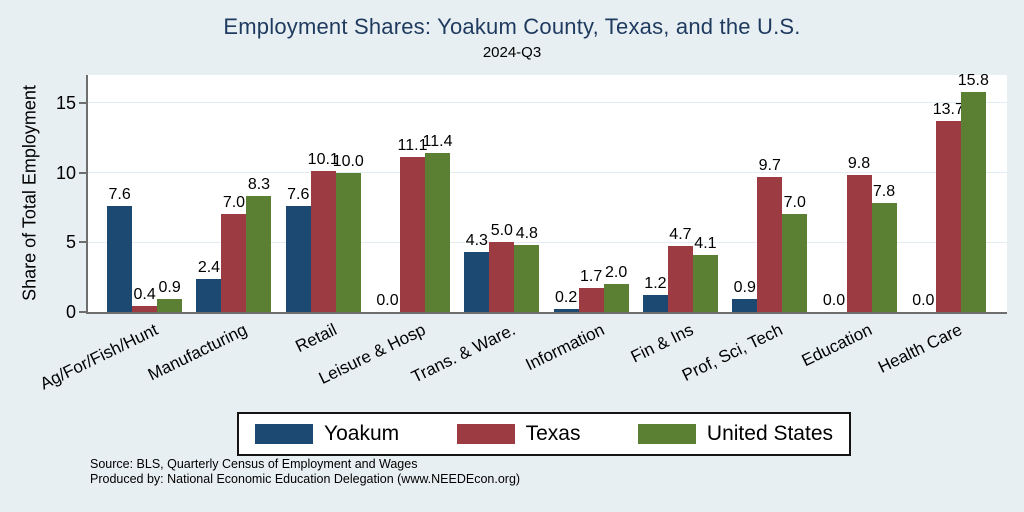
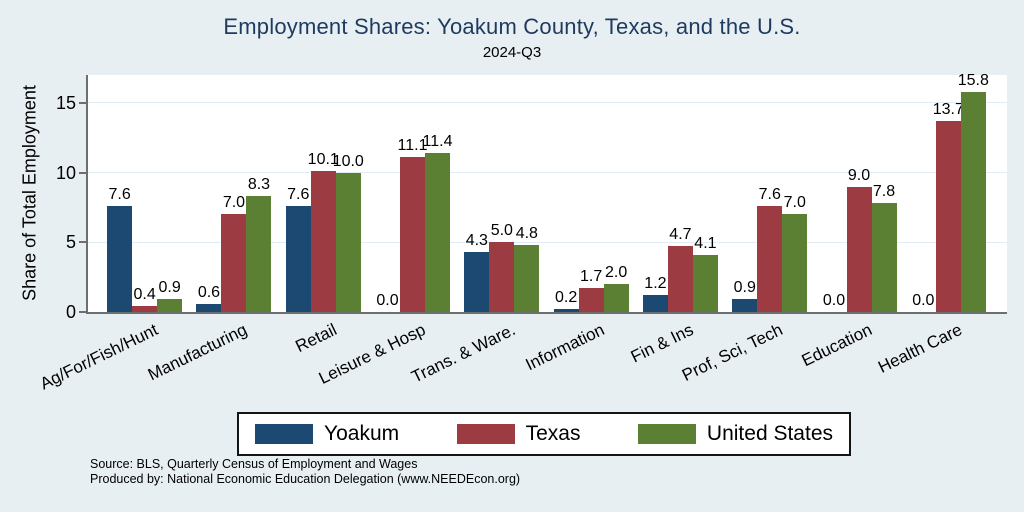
Yoakum/Manufacturing: 2.4 -> 0.6
Texas/Prof, Sci, Tech: 9.7 -> 7.6
Texas/Education: 9.8 -> 9.0
